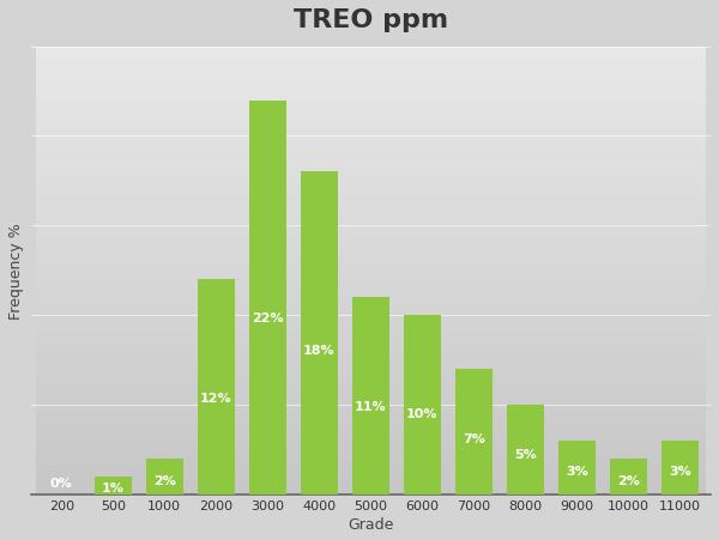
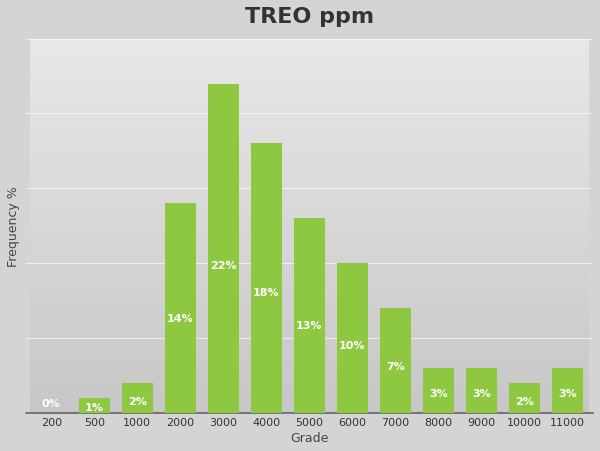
2000: 12% -> 14%
5000: 11% -> 13%
8000: 5% -> 3%
